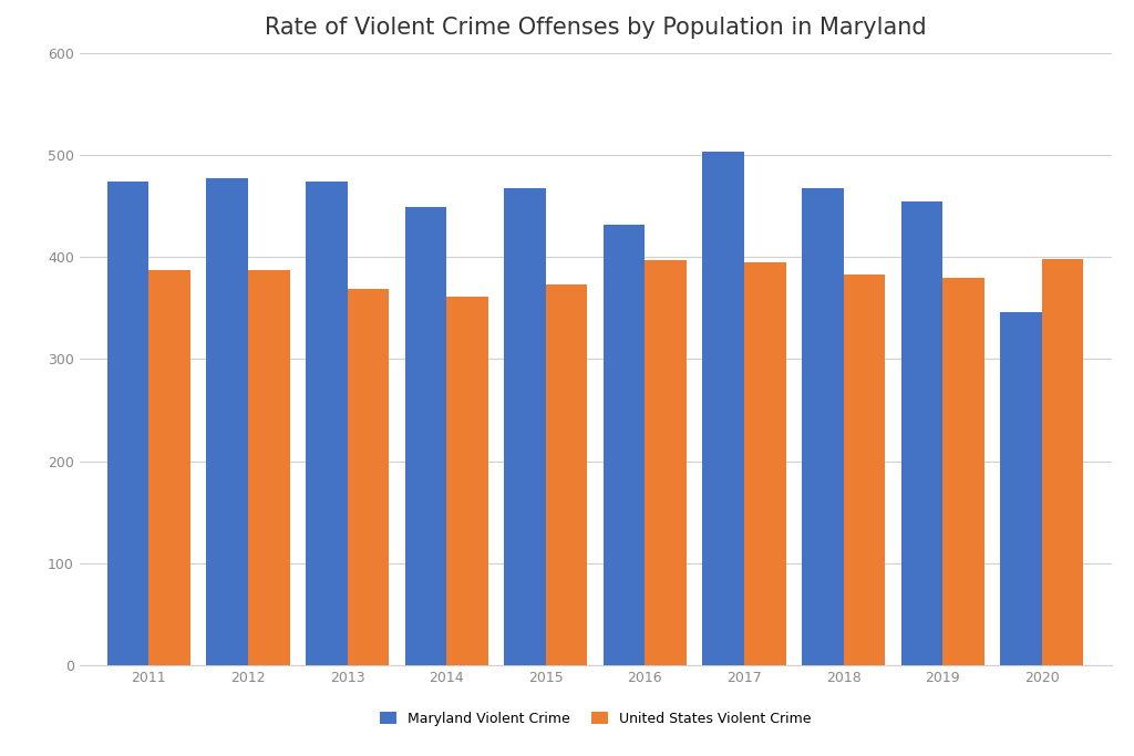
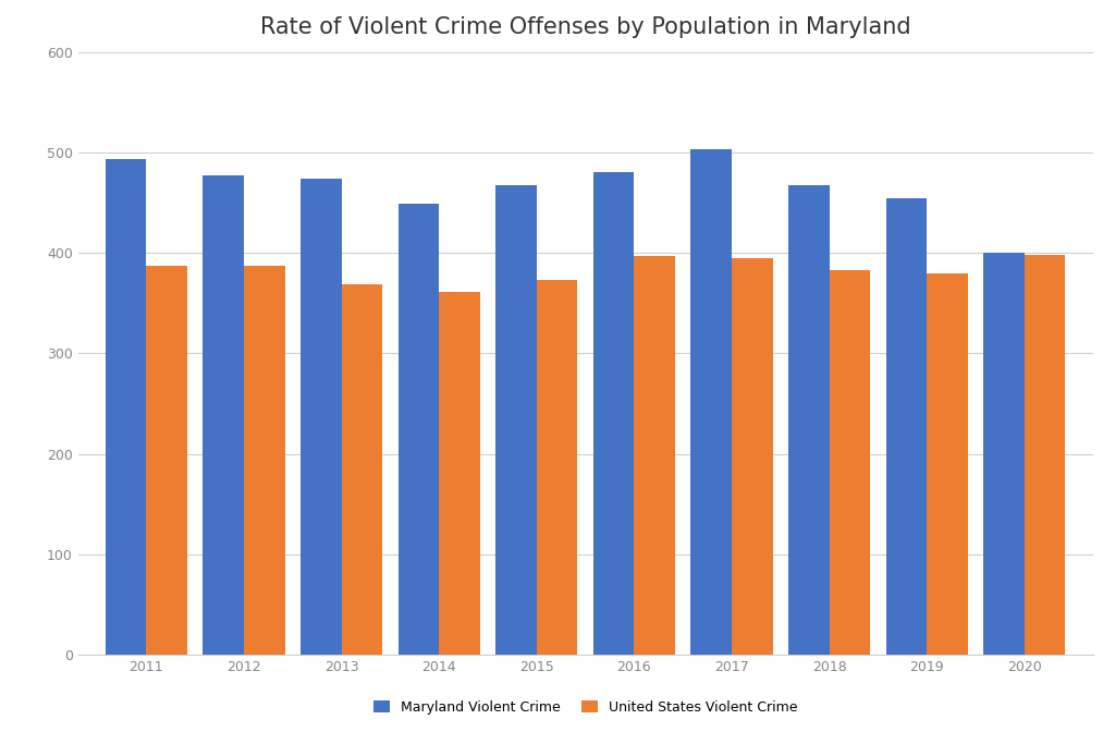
Maryland Violent Crime/2011: 474 -> 493
Maryland Violent Crime/2016: 432 -> 480
Maryland Violent Crime/2020: 346 -> 400
